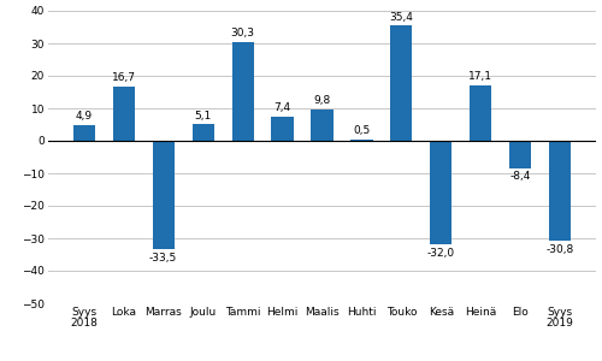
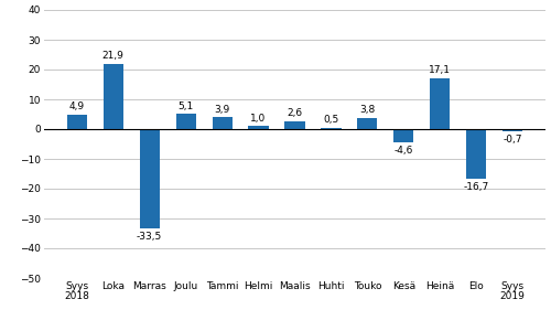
Loka: 16,7 -> 21,9
Tammi: 30,3 -> 3,9
Helmi: 7,4 -> 1,0
Maalis: 9,8 -> 2,6
Touko: 35,4 -> 3,8
Kesä: -32,0 -> -4,6
Elo: -8,4 -> -16,7
Syys 2019: -30,8 -> -0,7
